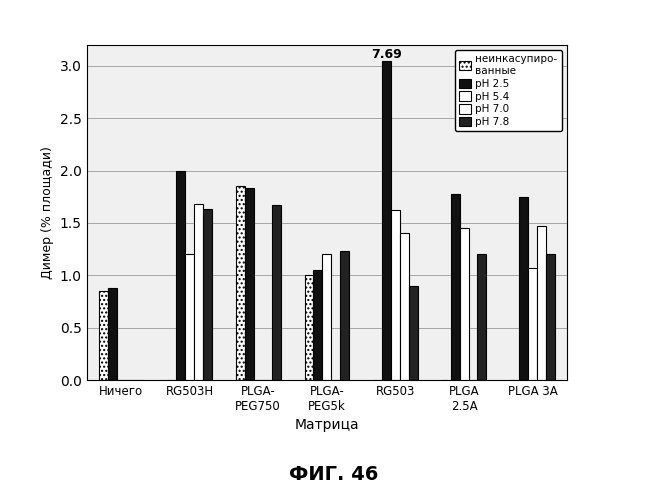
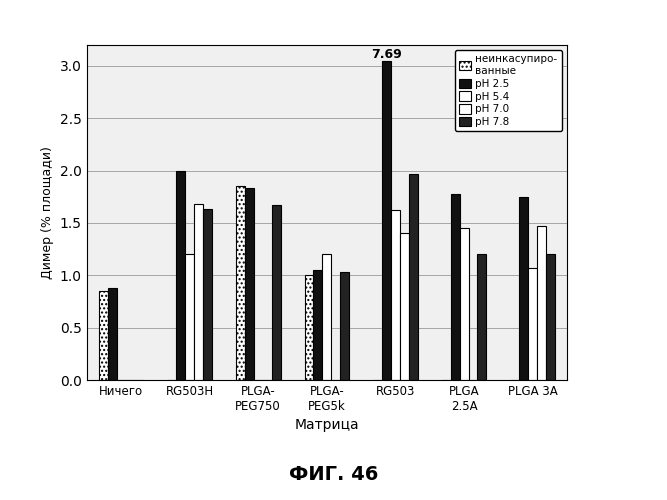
pH 7.8/PLGA- PEG5k: 1.23 -> 1.03
pH 7.8/RG503: 0.90 -> 1.97
